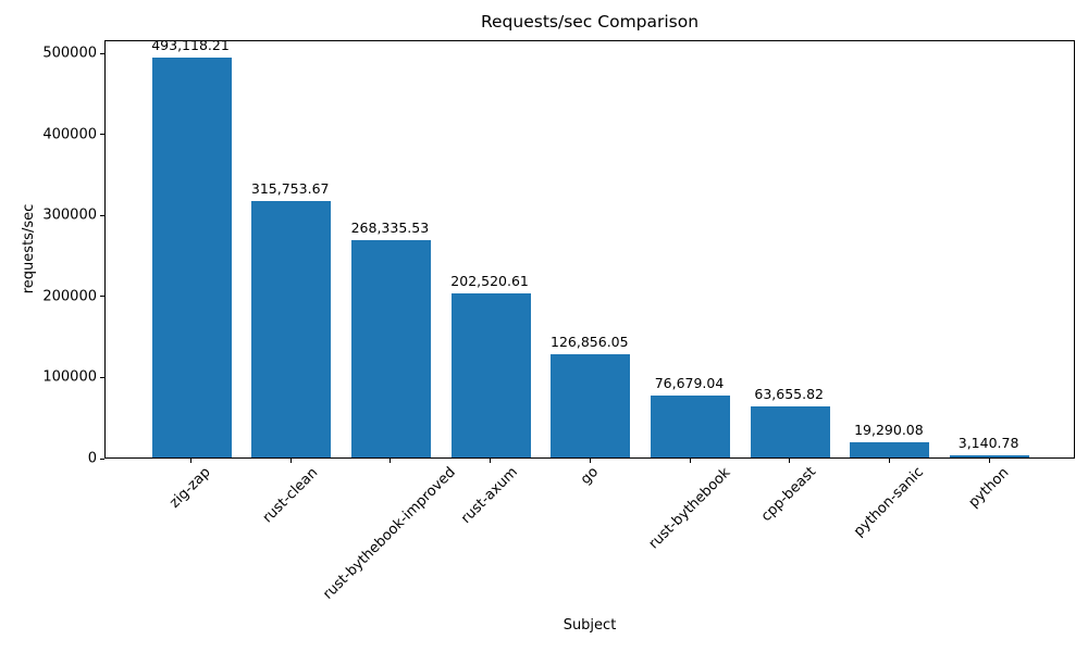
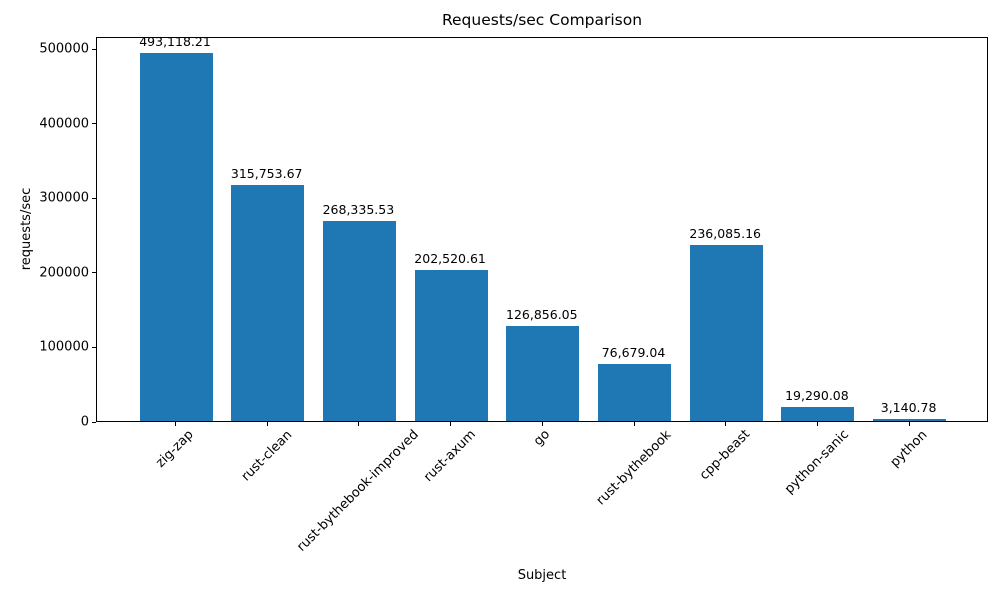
cpp-beast: 63,655.82 -> 236,085.16
